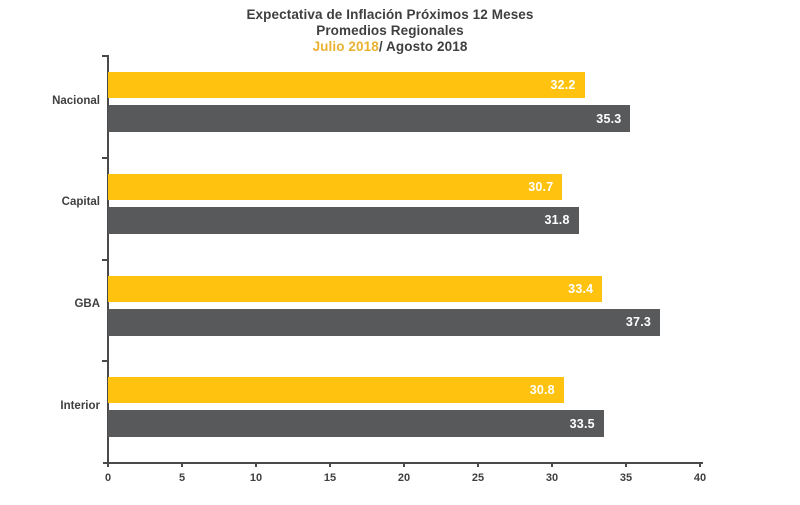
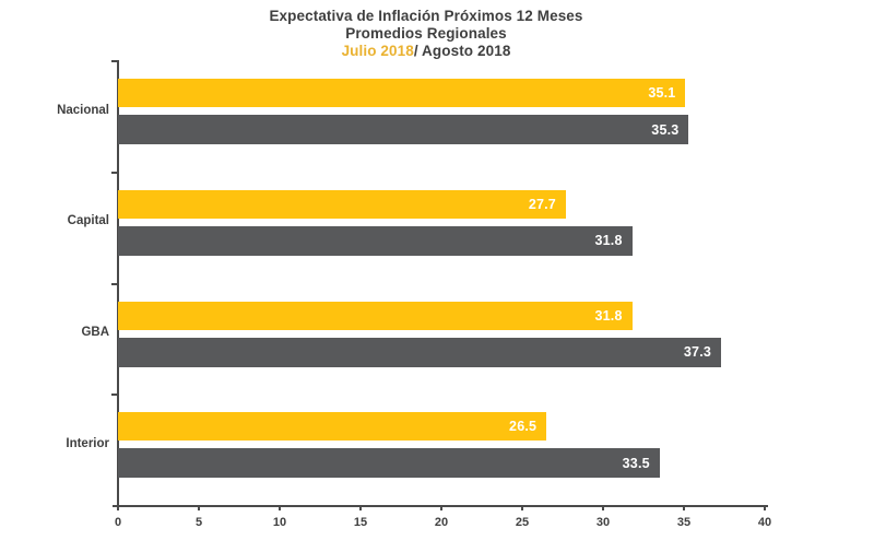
Julio 2018/Nacional: 32.2 -> 35.1
Julio 2018/Capital: 30.7 -> 27.7
Julio 2018/GBA: 33.4 -> 31.8
Julio 2018/Interior: 30.8 -> 26.5
